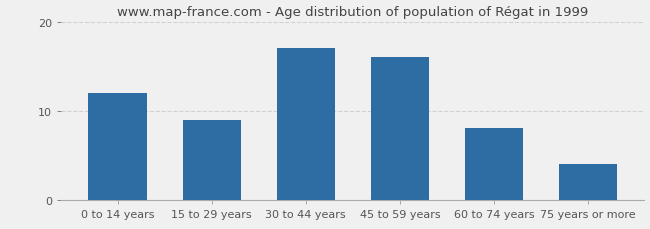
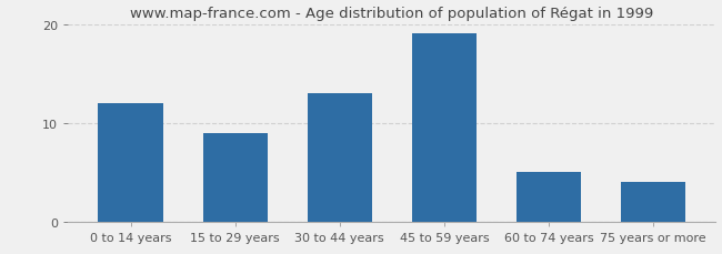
30 to 44 years: 17 -> 13
45 to 59 years: 16 -> 19
60 to 74 years: 8 -> 5
